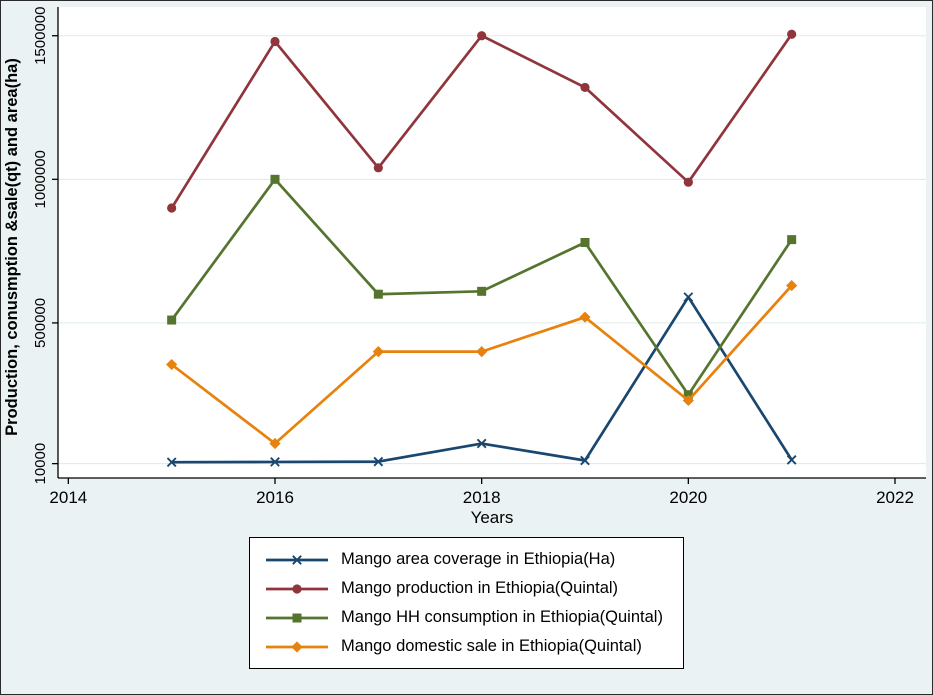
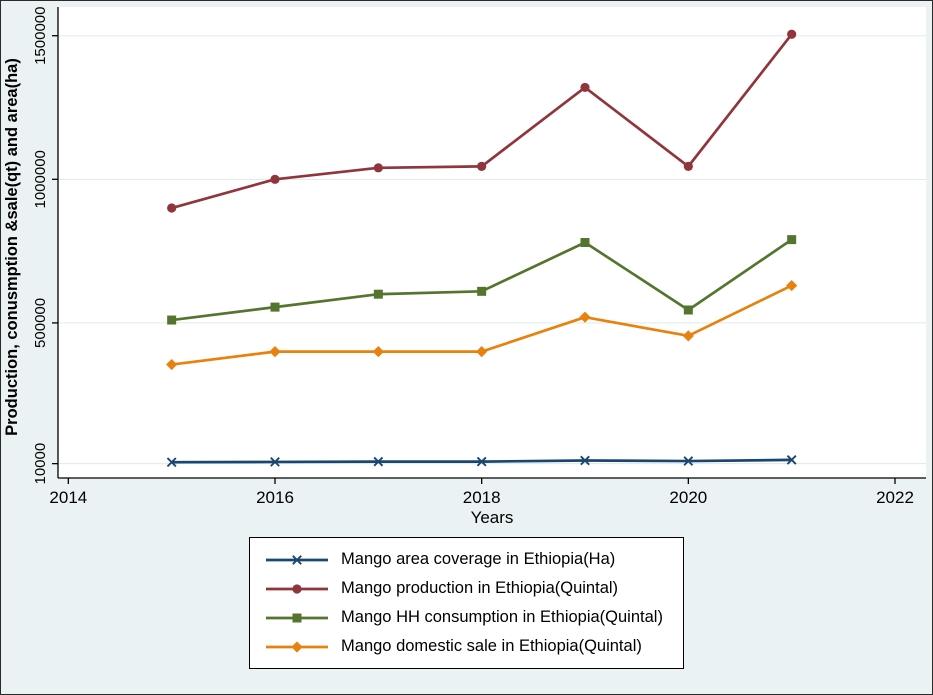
Mango production in Ethiopia(Quintal)/2016: 1480000 -> 1000000
Mango HH consumption in Ethiopia(Quintal)/2016: 1000000 -> 560000
Mango domestic sale in Ethiopia(Quintal)/2016: 80000 -> 400000
Mango area coverage in Ethiopia(Ha)/2018: 80000 -> 20000
Mango production in Ethiopia(Quintal)/2018: 1500000 -> 1040000
Mango area coverage in Ethiopia(Ha)/2020: 590000 -> 20000
Mango production in Ethiopia(Quintal)/2020: 990000 -> 1040000
Mango HH consumption in Ethiopia(Quintal)/2020: 250000 -> 540000
Mango domestic sale in Ethiopia(Quintal)/2020: 230000 -> 460000
